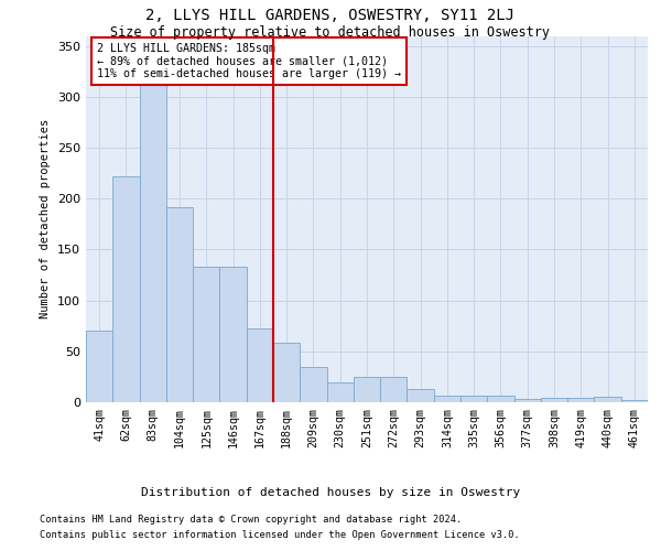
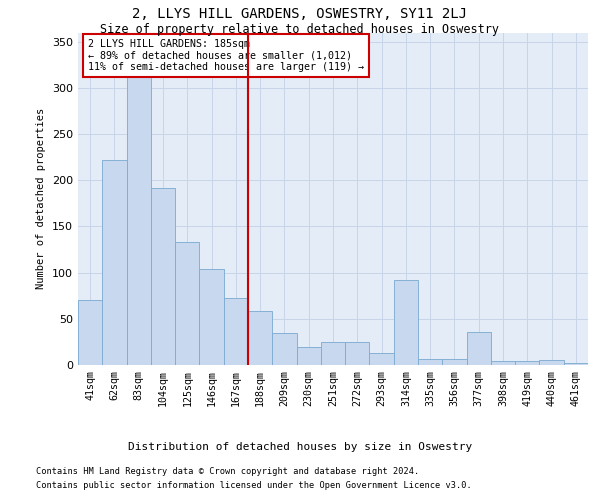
146sqm: 133 -> 104
314sqm: 6 -> 92
377sqm: 3 -> 36
